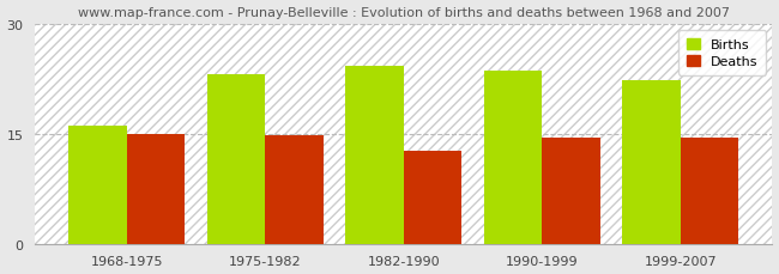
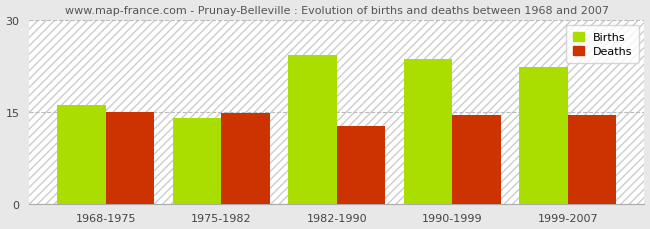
Births/1975-1982: 23.0 -> 14.0
